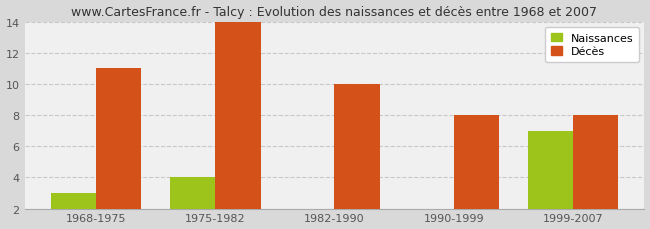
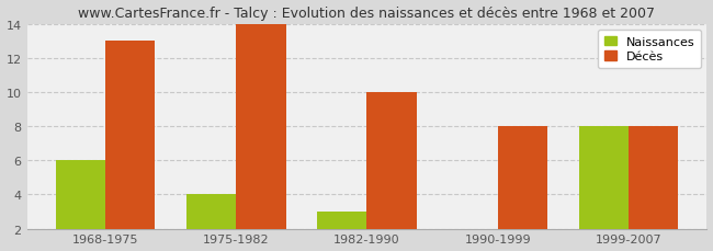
Naissances/1968-1975: 3 -> 6
Décès/1968-1975: 11 -> 13
Naissances/1982-1990: 2 -> 3
Naissances/1999-2007: 7 -> 8
